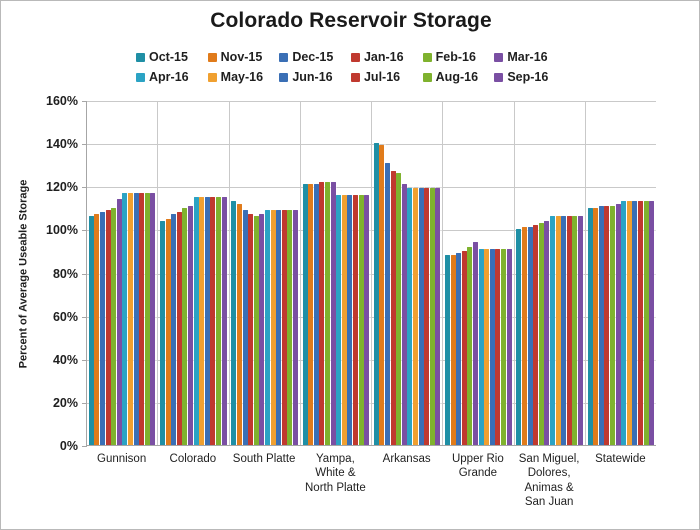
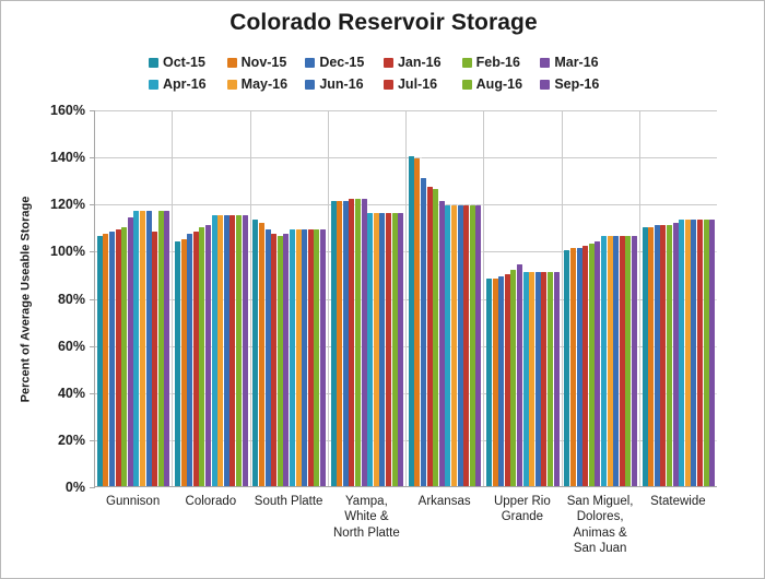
Jul-16/Gunnison: 117% -> 108%
